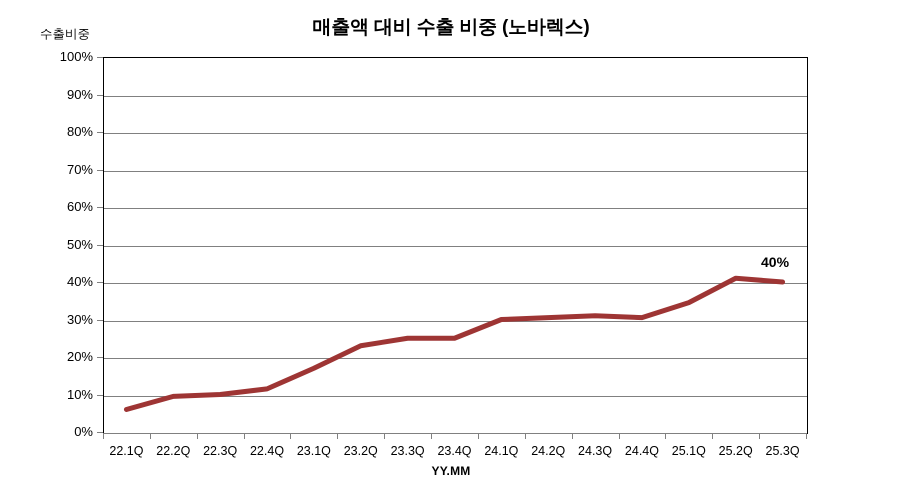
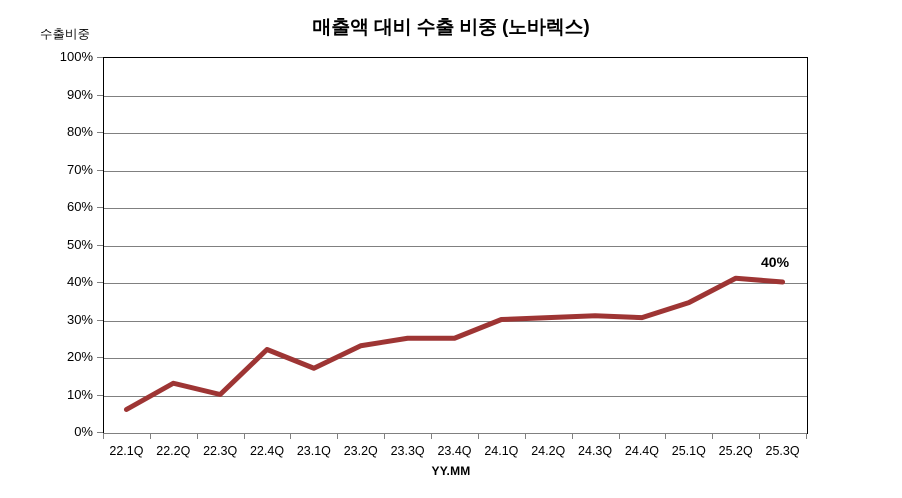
22.2Q: 10% -> 13%
22.4Q: 12% -> 22%
